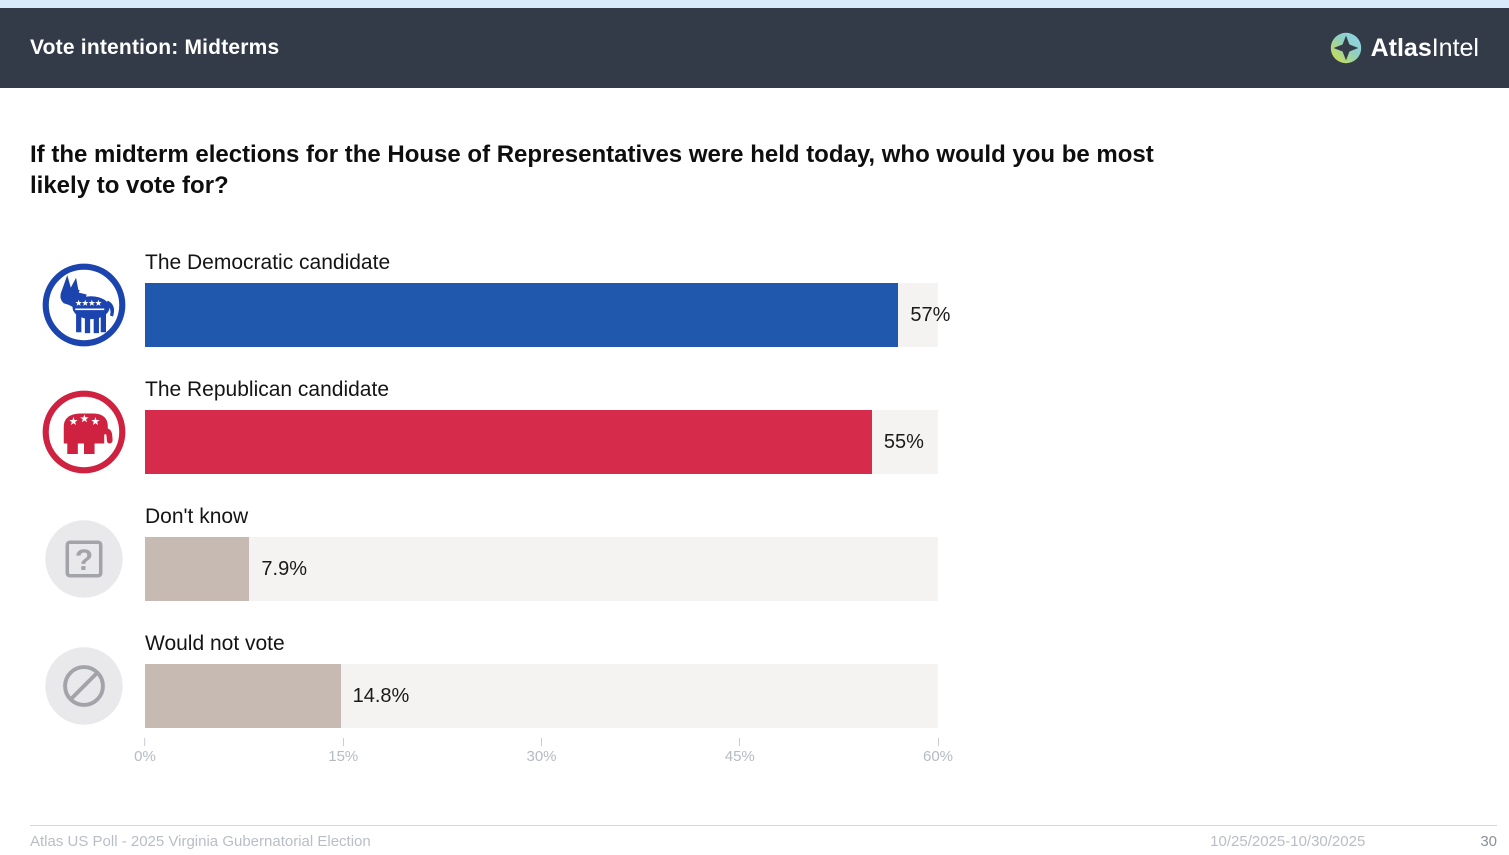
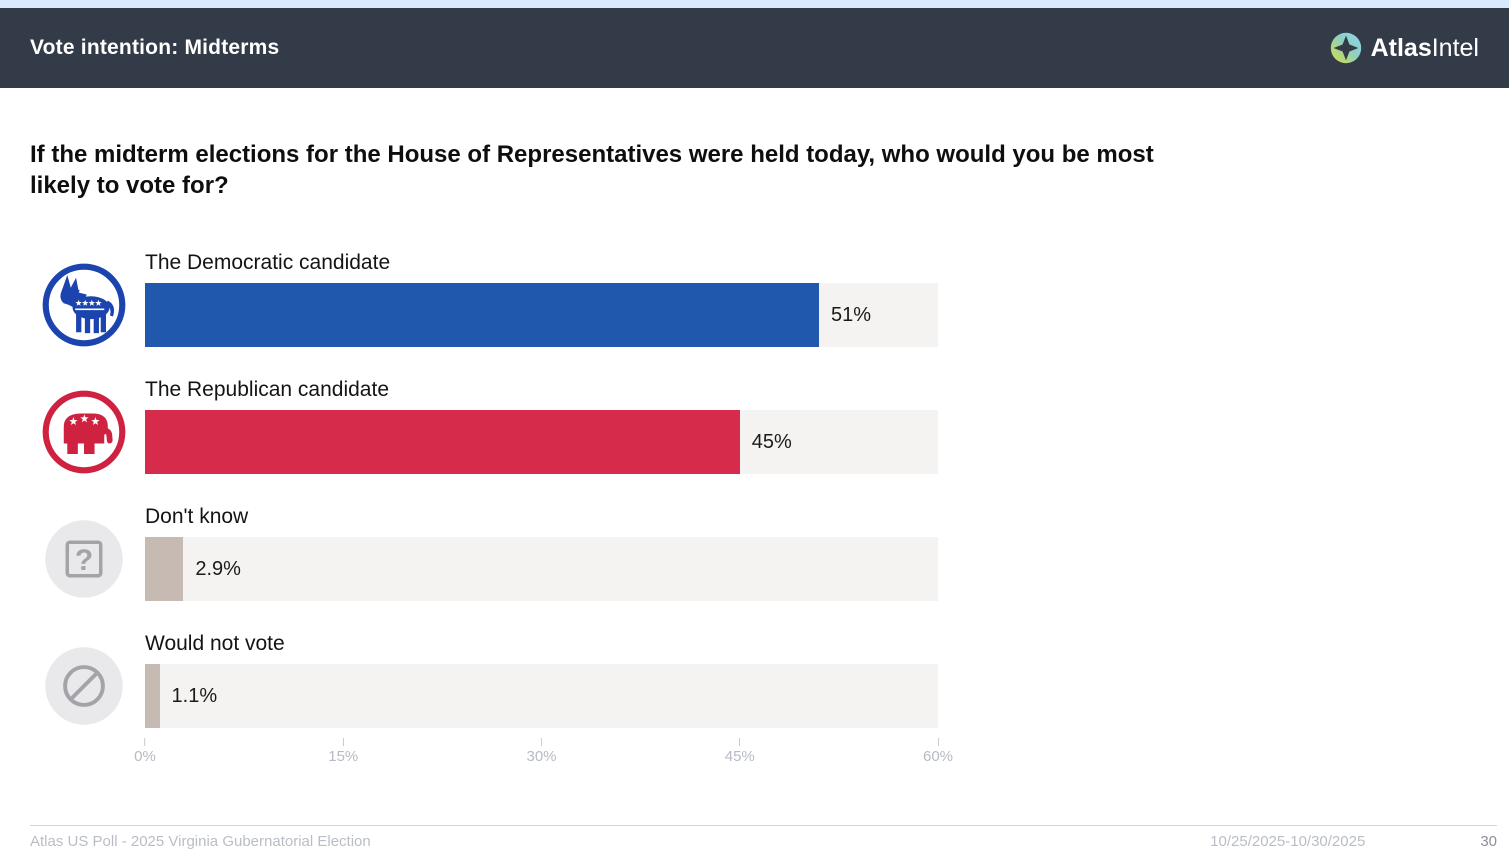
The Democratic candidate: 57% -> 51%
The Republican candidate: 55% -> 45%
Don't know: 7.9% -> 2.9%
Would not vote: 14.8% -> 1.1%
